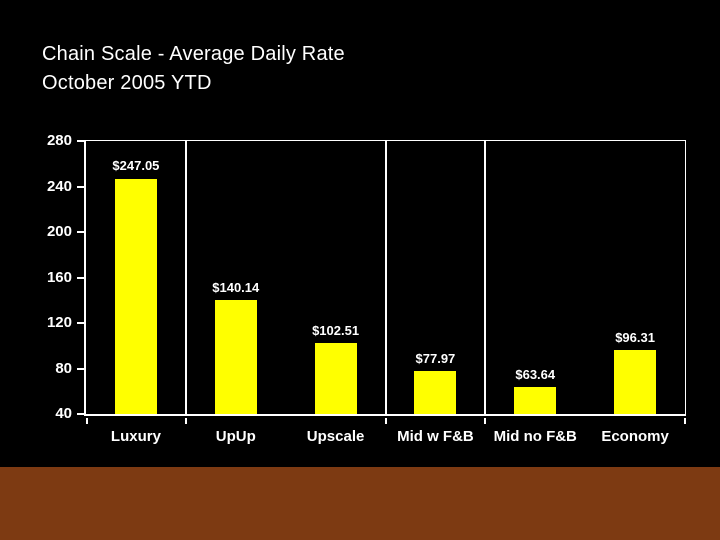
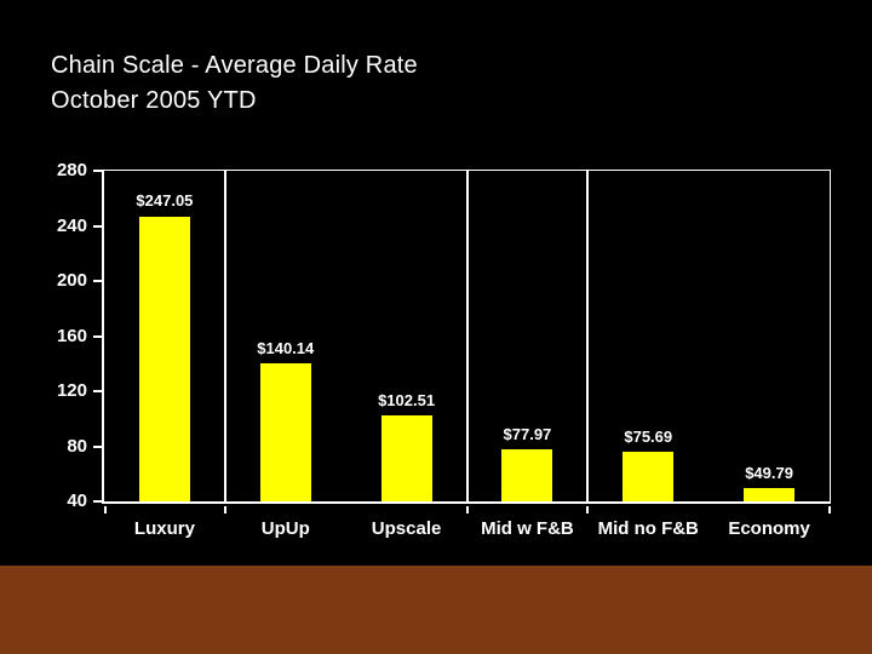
Mid no F&B: $63.64 -> $75.69
Economy: $96.31 -> $49.79
